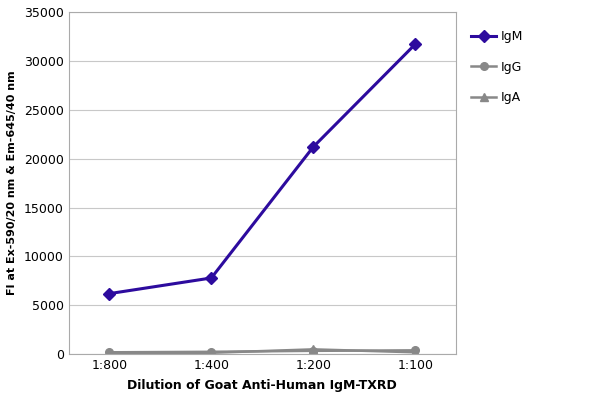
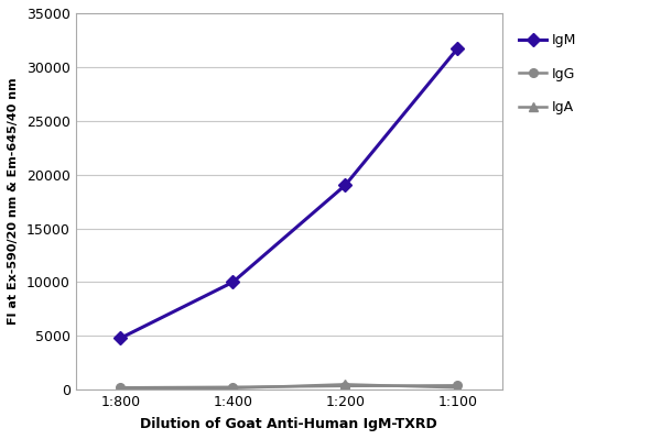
IgM/1:800: 6200 -> 4800
IgM/1:400: 7800 -> 10000
IgM/1:200: 21200 -> 19000
